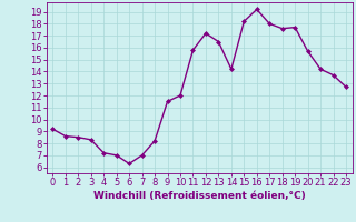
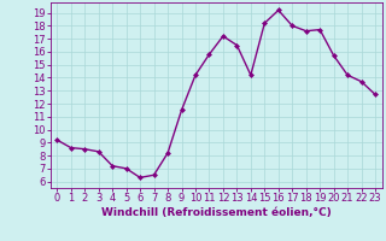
7: 7.0 -> 6.5
10: 12.0 -> 14.2
